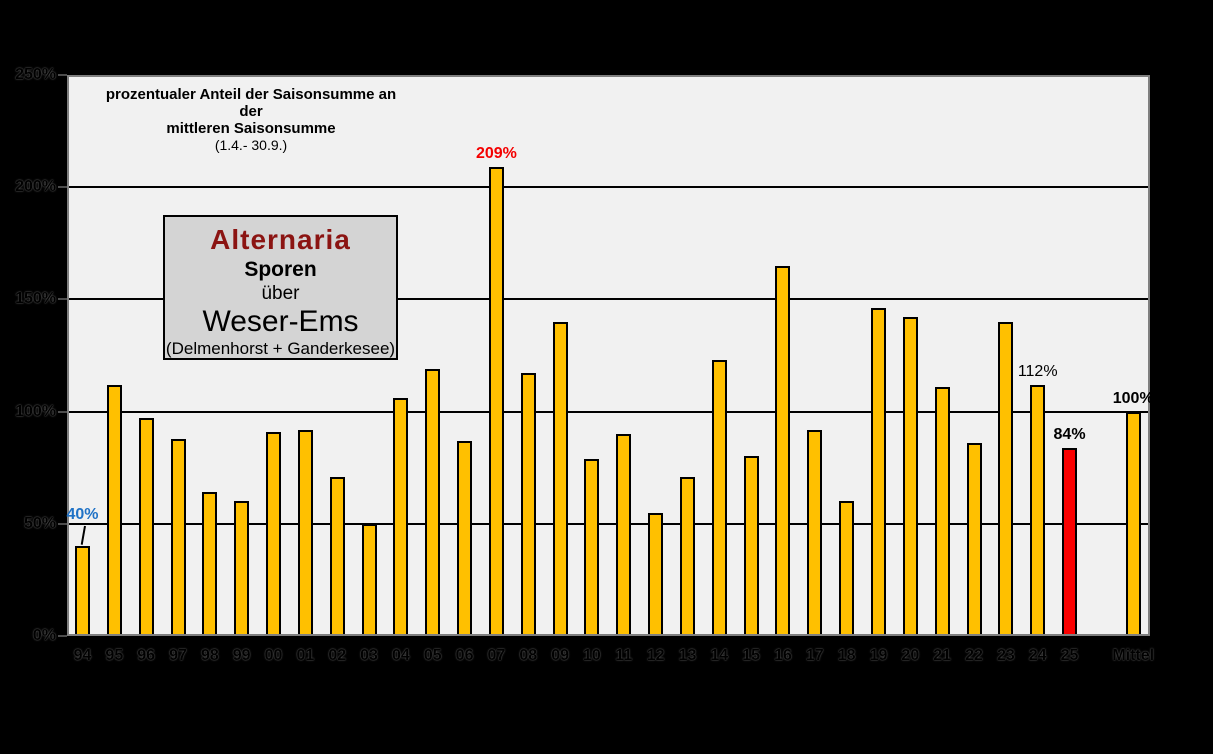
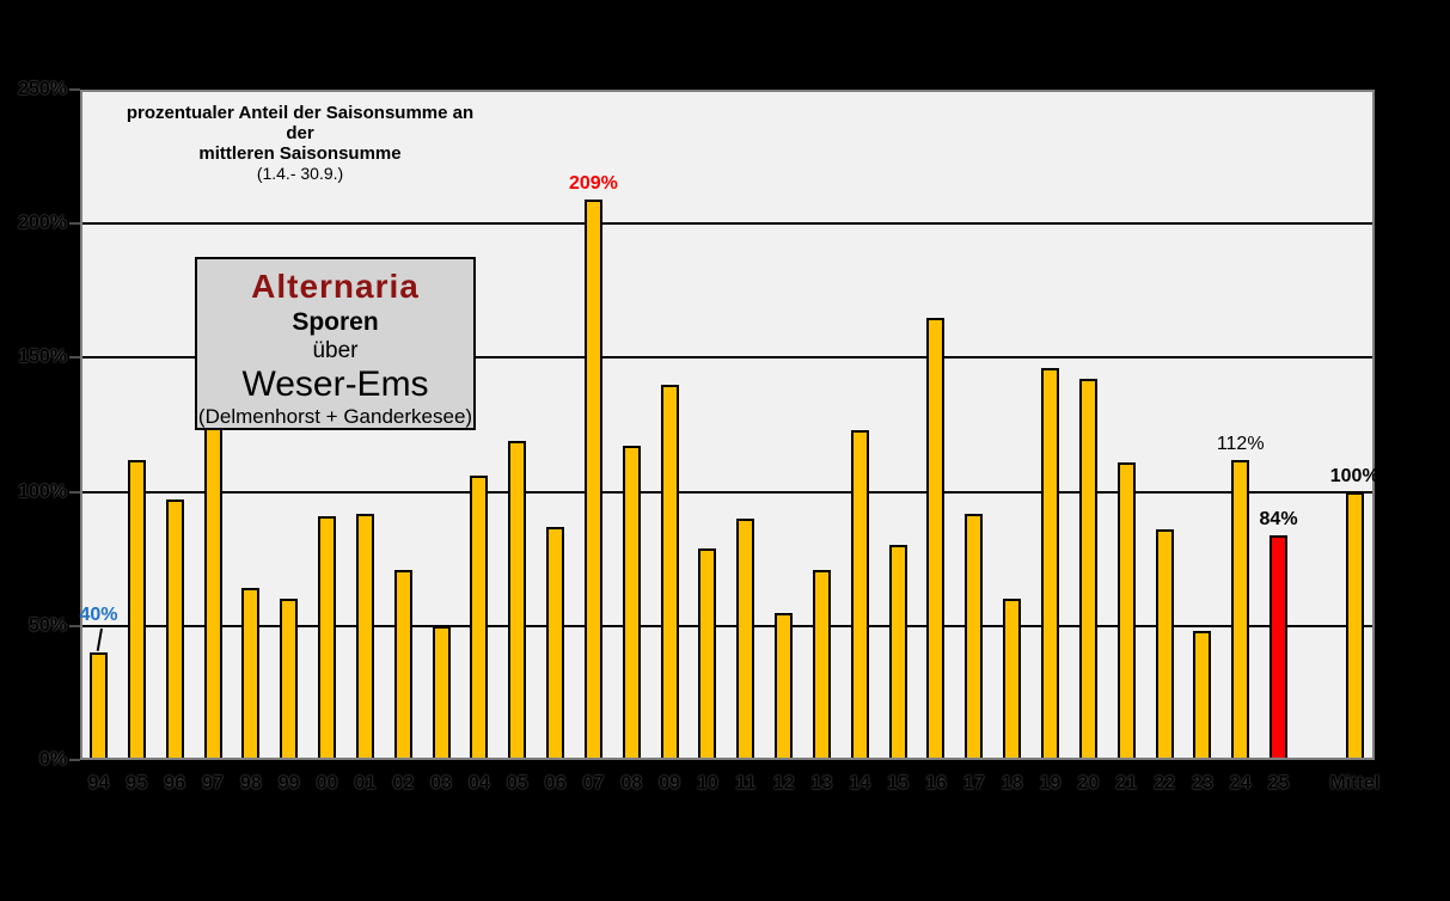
97: 88% -> 152%
23: 140% -> 48%
